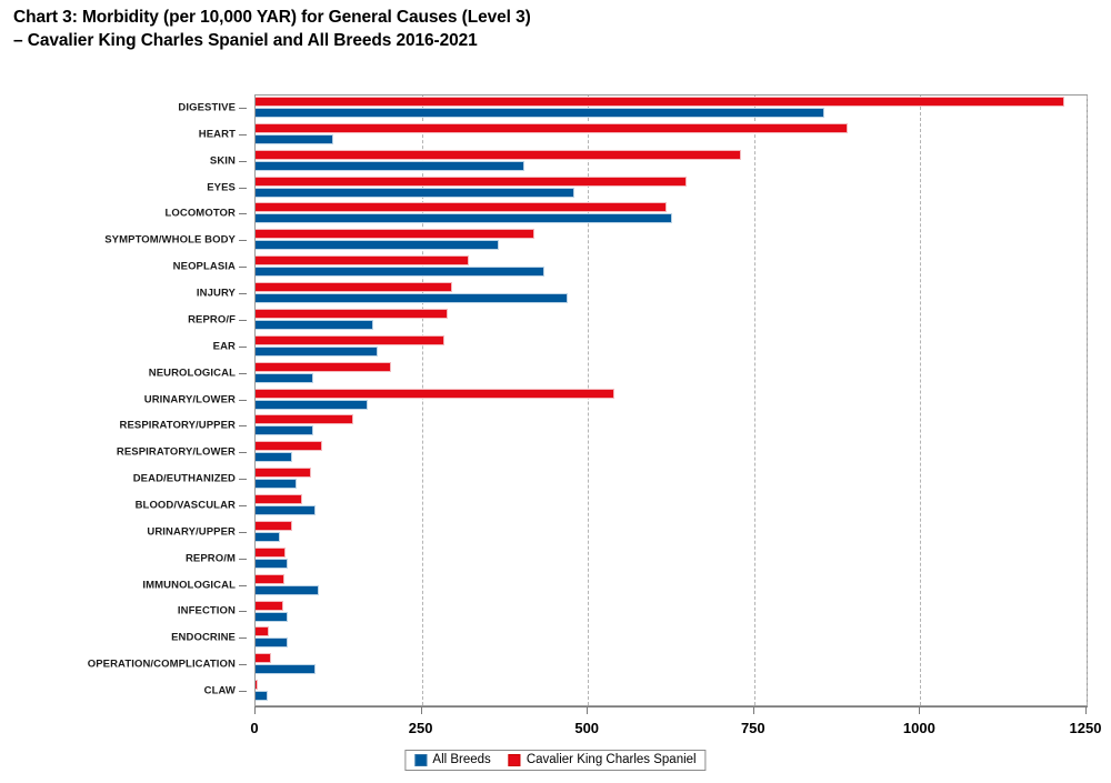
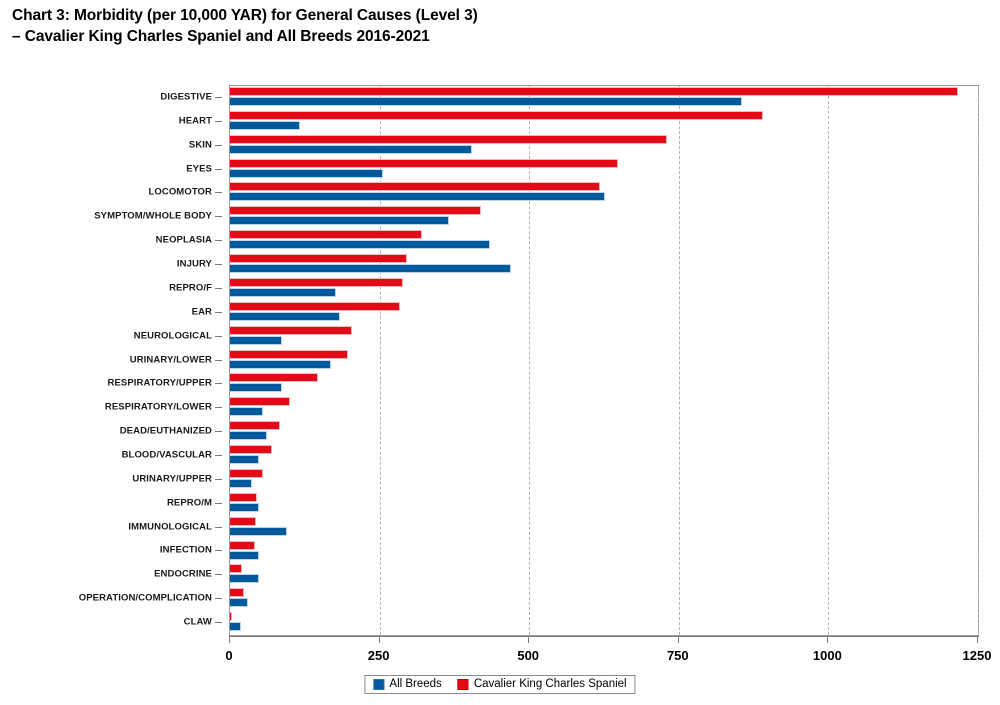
All Breeds/EYES: 480 -> 260
Cavalier King Charles Spaniel/URINARY/LOWER: 540 -> 200
All Breeds/BLOOD/VASCULAR: 90 -> 50
All Breeds/OPERATION/COMPLICATION: 90 -> 30
